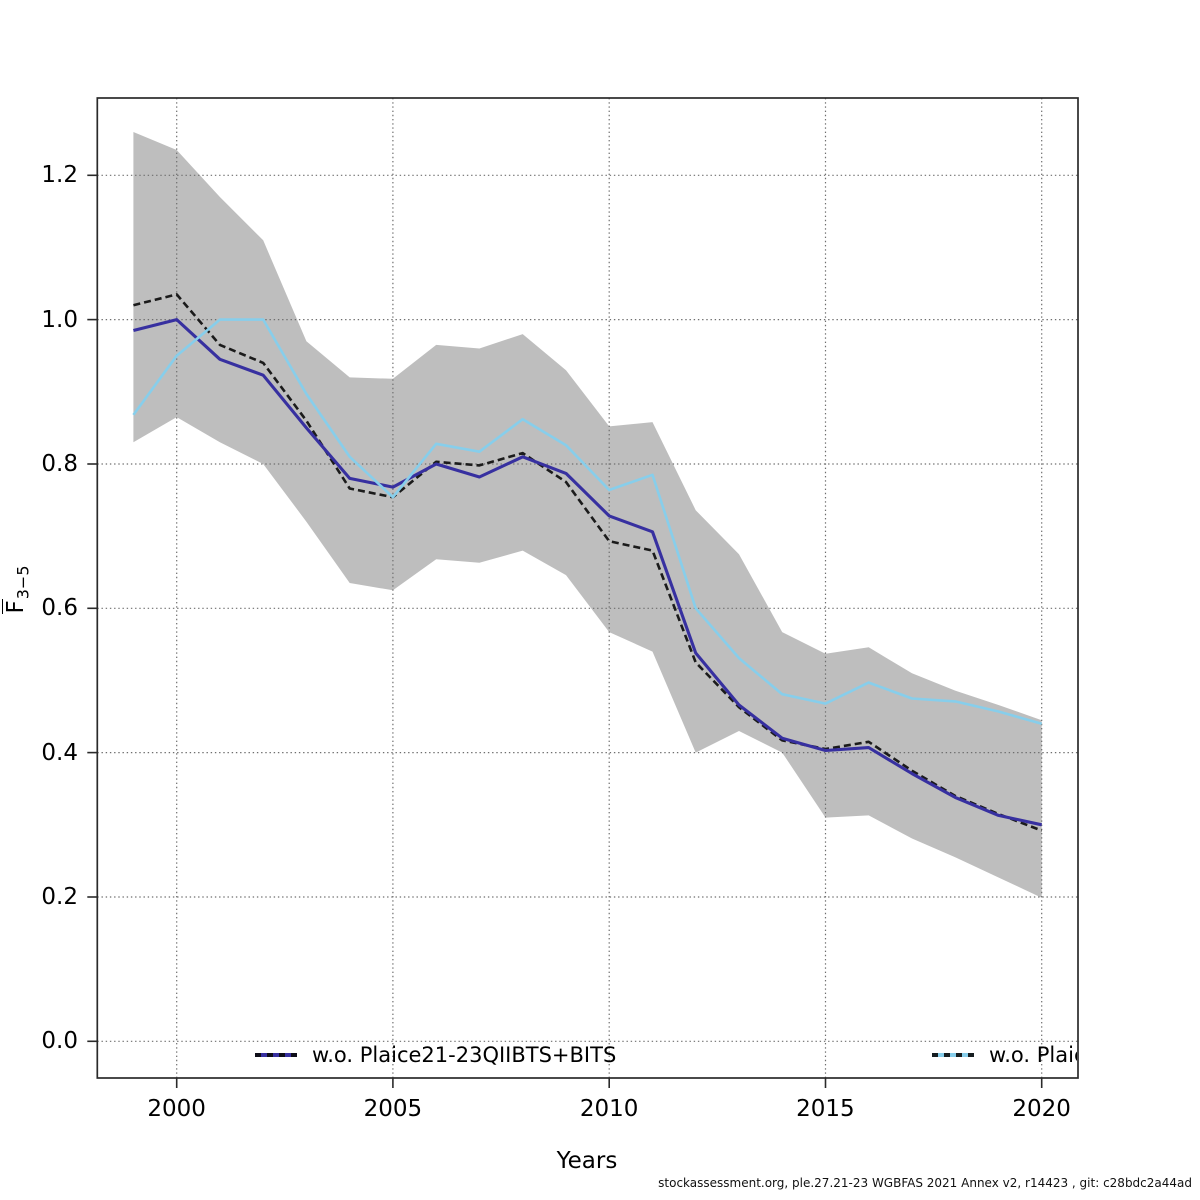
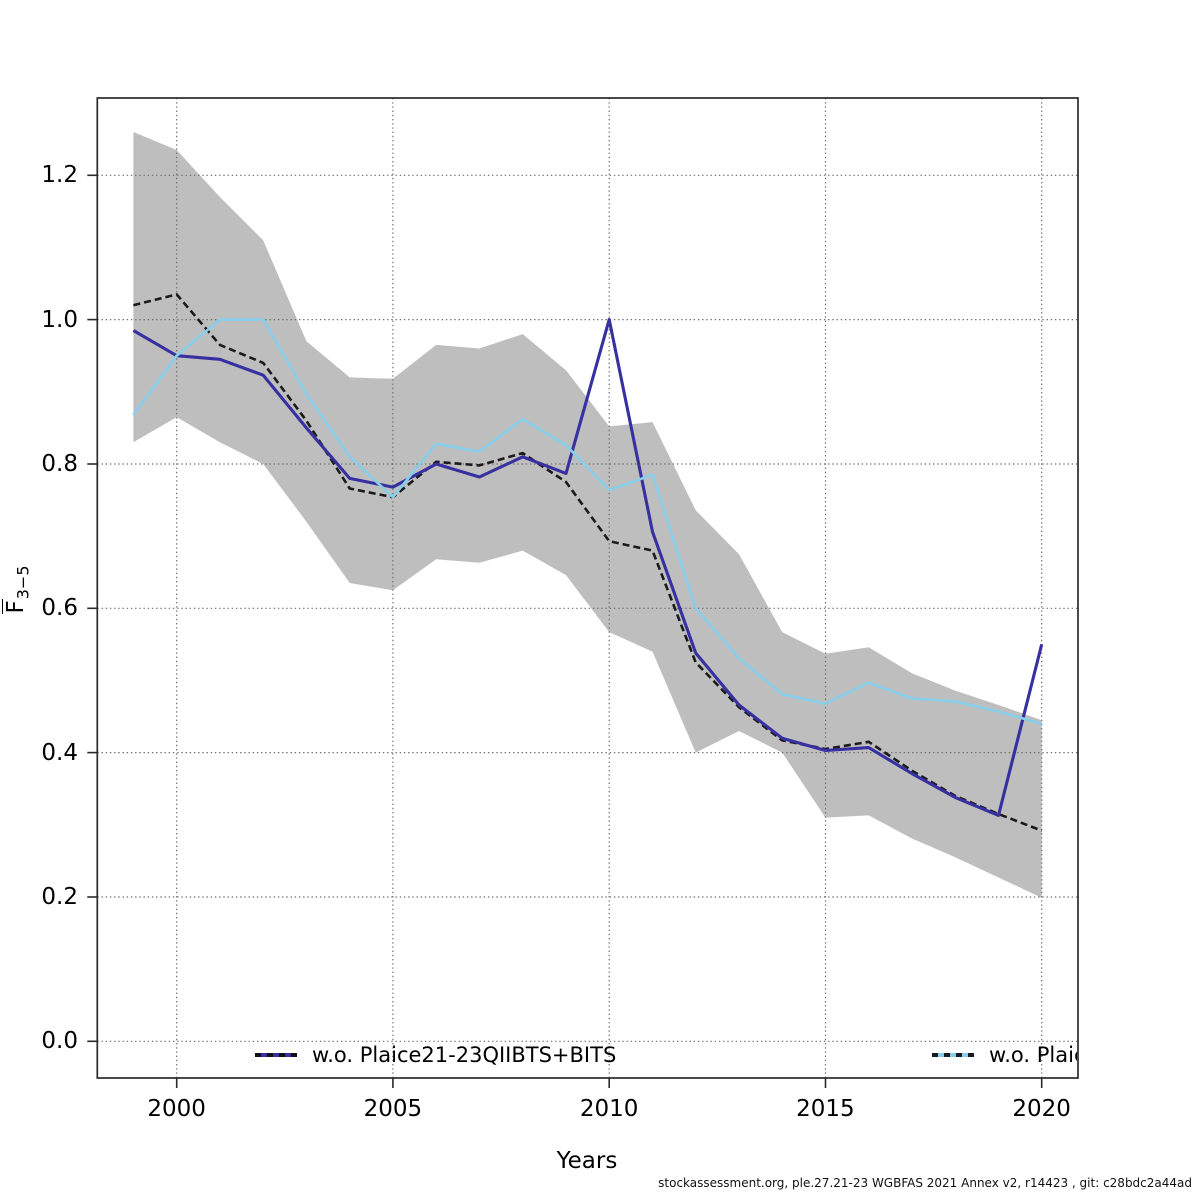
w.o. Plaice21-23QIIBTS+BITS/2000: 1.00 -> 0.95
w.o. Plaice21-23QIIBTS+BITS/2010: 0.73 -> 1.00
w.o. Plaice21-23QIIBTS+BITS/2020: 0.30 -> 0.55
